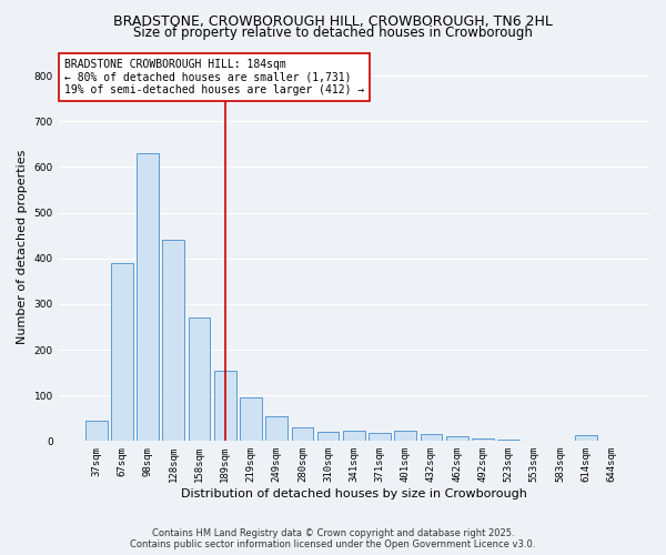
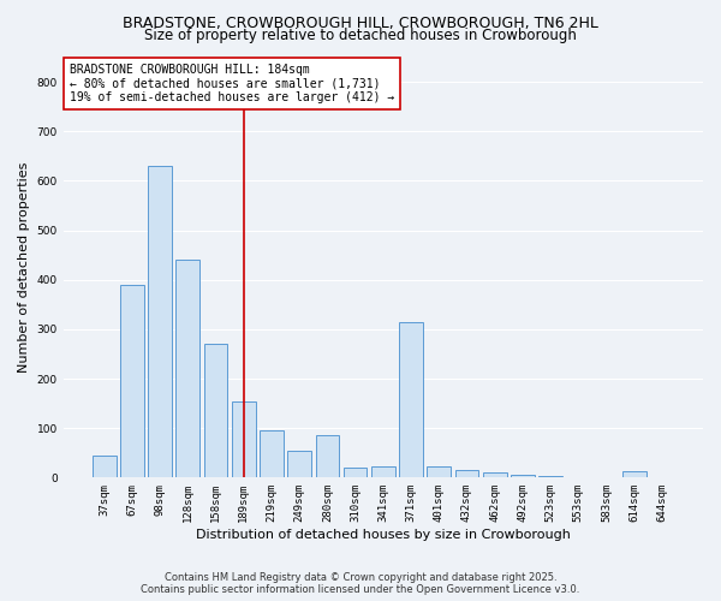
280sqm: 30 -> 85
371sqm: 18 -> 315
